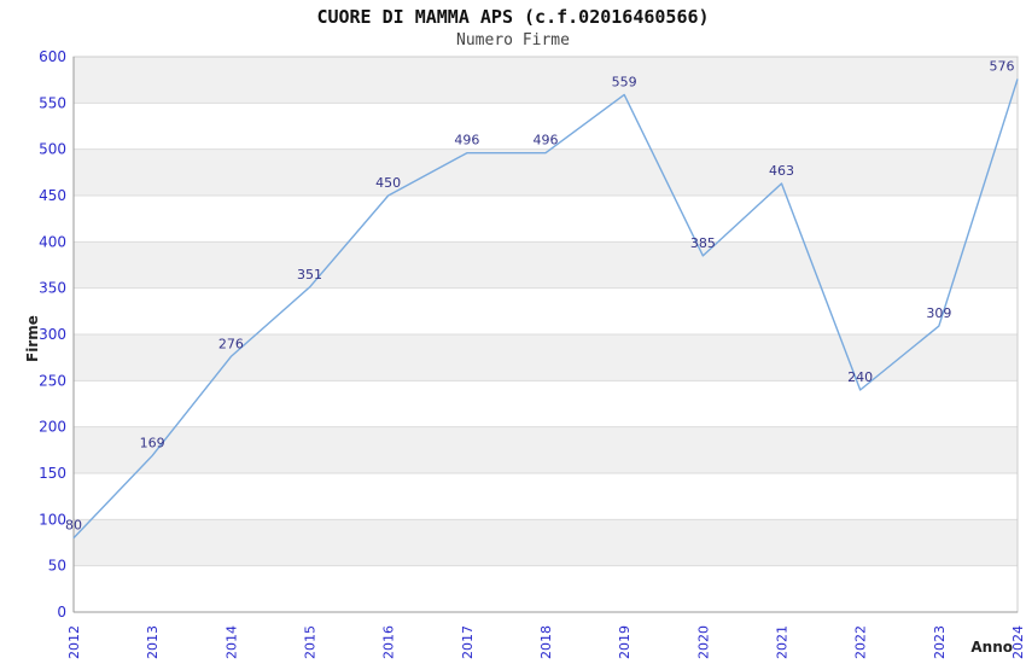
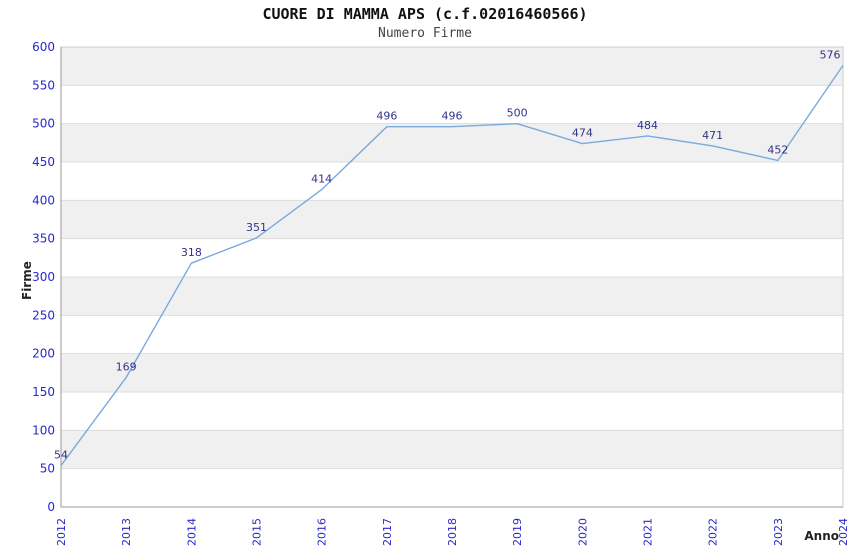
2012: 80 -> 54
2014: 276 -> 318
2016: 450 -> 414
2019: 559 -> 500
2020: 385 -> 474
2021: 463 -> 484
2022: 240 -> 471
2023: 309 -> 452
